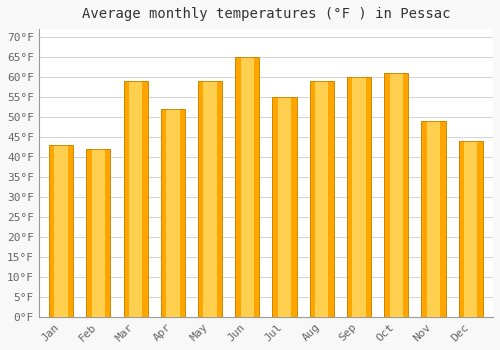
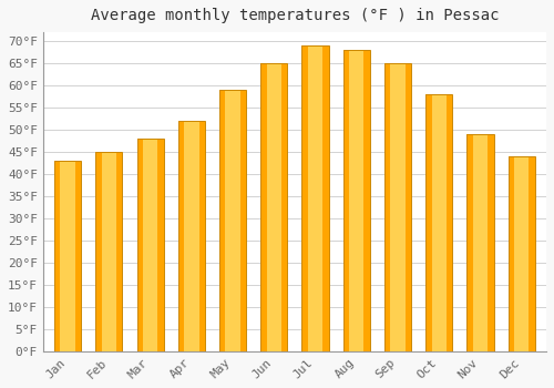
Feb: 42°F -> 45°F
Mar: 59°F -> 48°F
Jul: 55°F -> 69°F
Aug: 59°F -> 68°F
Sep: 60°F -> 65°F
Oct: 61°F -> 58°F
